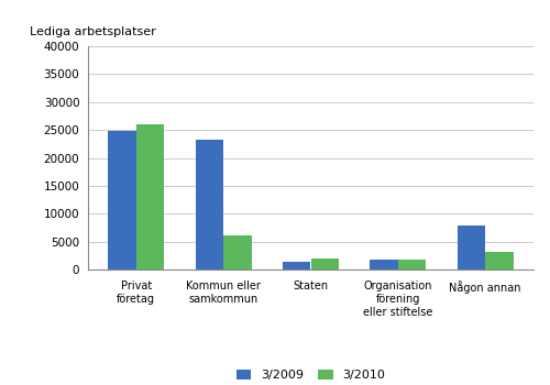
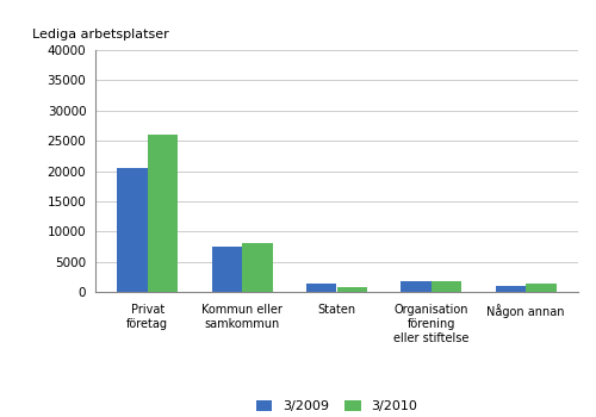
3/2009/Privat företag: 24800 -> 20500
3/2009/Kommun eller samkommun: 23200 -> 7500
3/2010/Kommun eller samkommun: 6200 -> 8000
3/2010/Staten: 2000 -> 700
3/2009/Någon annan: 7800 -> 1000
3/2010/Någon annan: 3200 -> 1300
